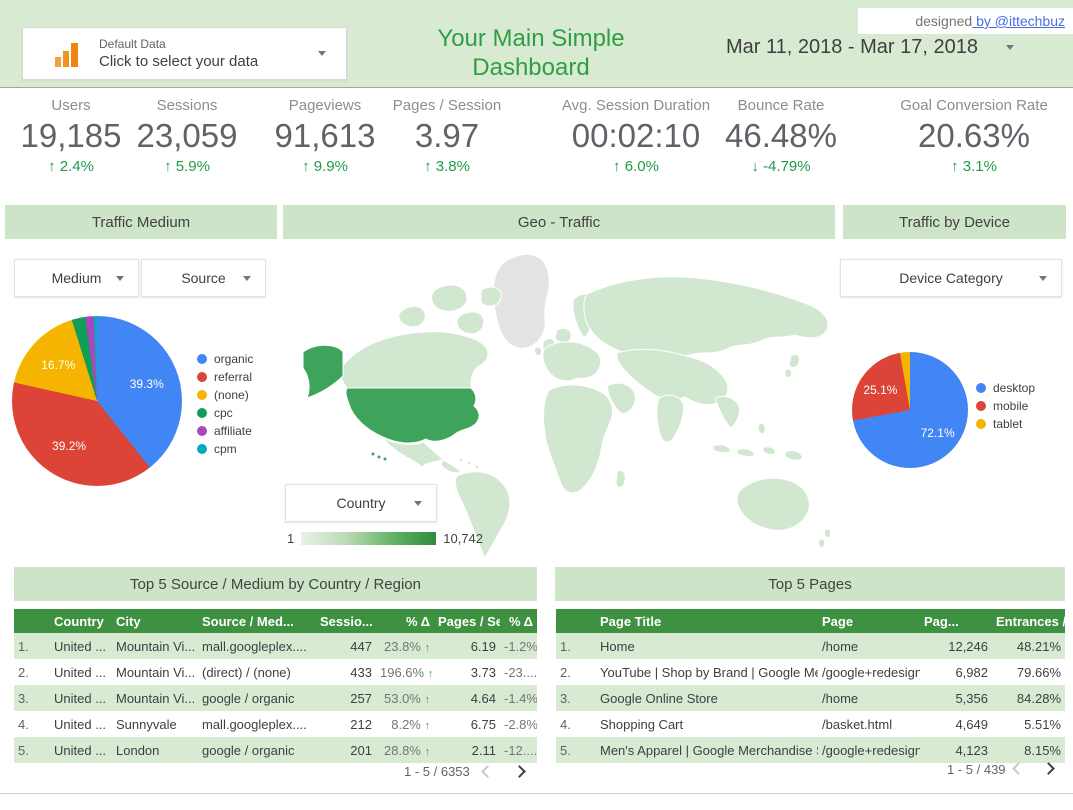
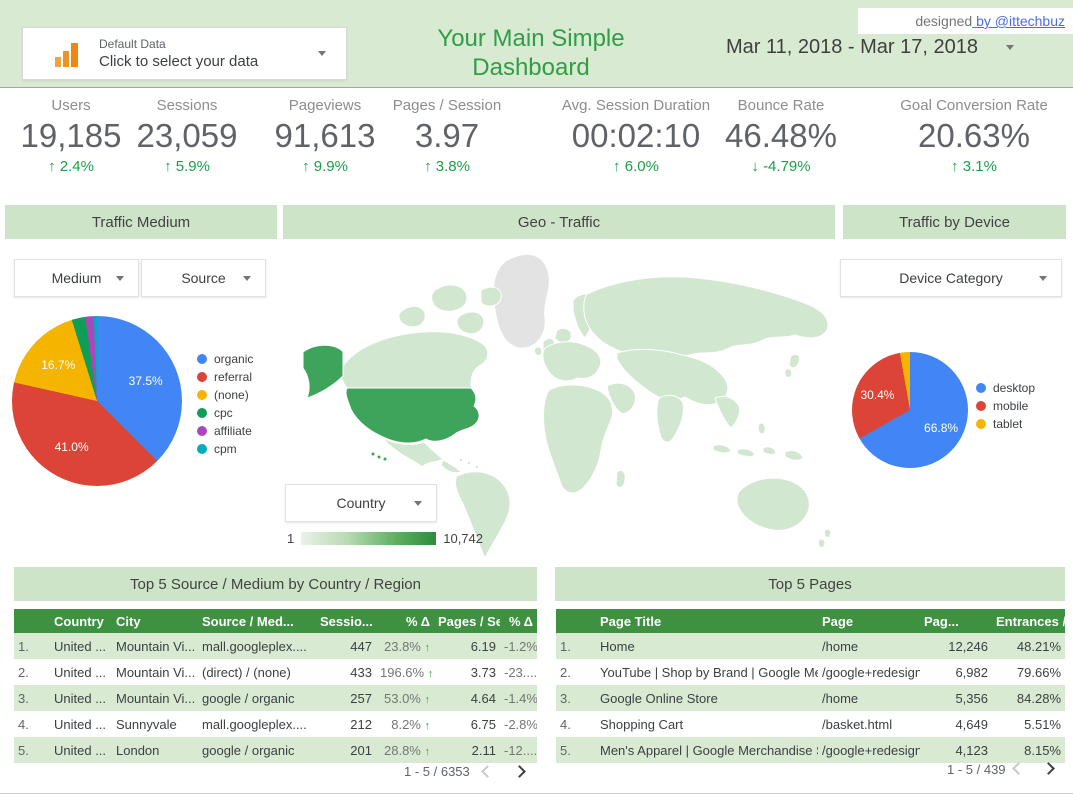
Traffic Medium/organic: 39.3% -> 37.5%
Traffic Medium/referral: 39.2% -> 41.0%
Traffic by Device/desktop: 72.1% -> 66.8%
Traffic by Device/mobile: 25.1% -> 30.4%
